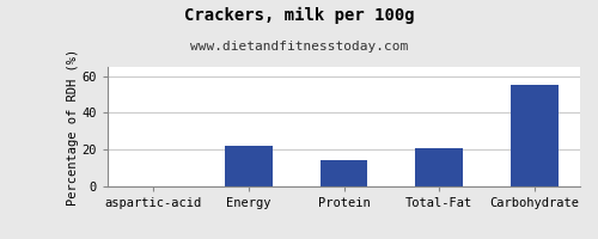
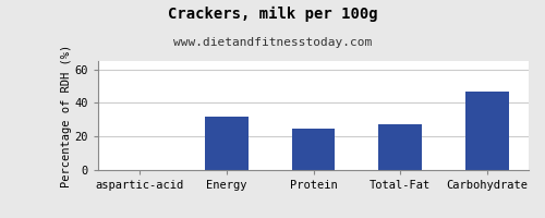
Energy: 22 -> 32
Protein: 14 -> 25
Total-Fat: 21 -> 27
Carbohydrate: 55 -> 47
